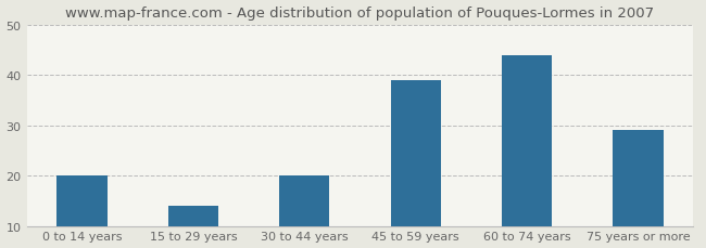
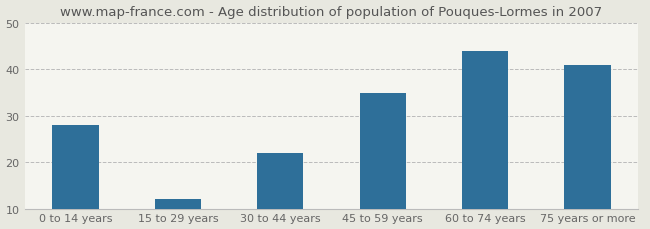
0 to 14 years: 20 -> 28
15 to 29 years: 14 -> 12
30 to 44 years: 20 -> 22
45 to 59 years: 39 -> 35
75 years or more: 29 -> 41
